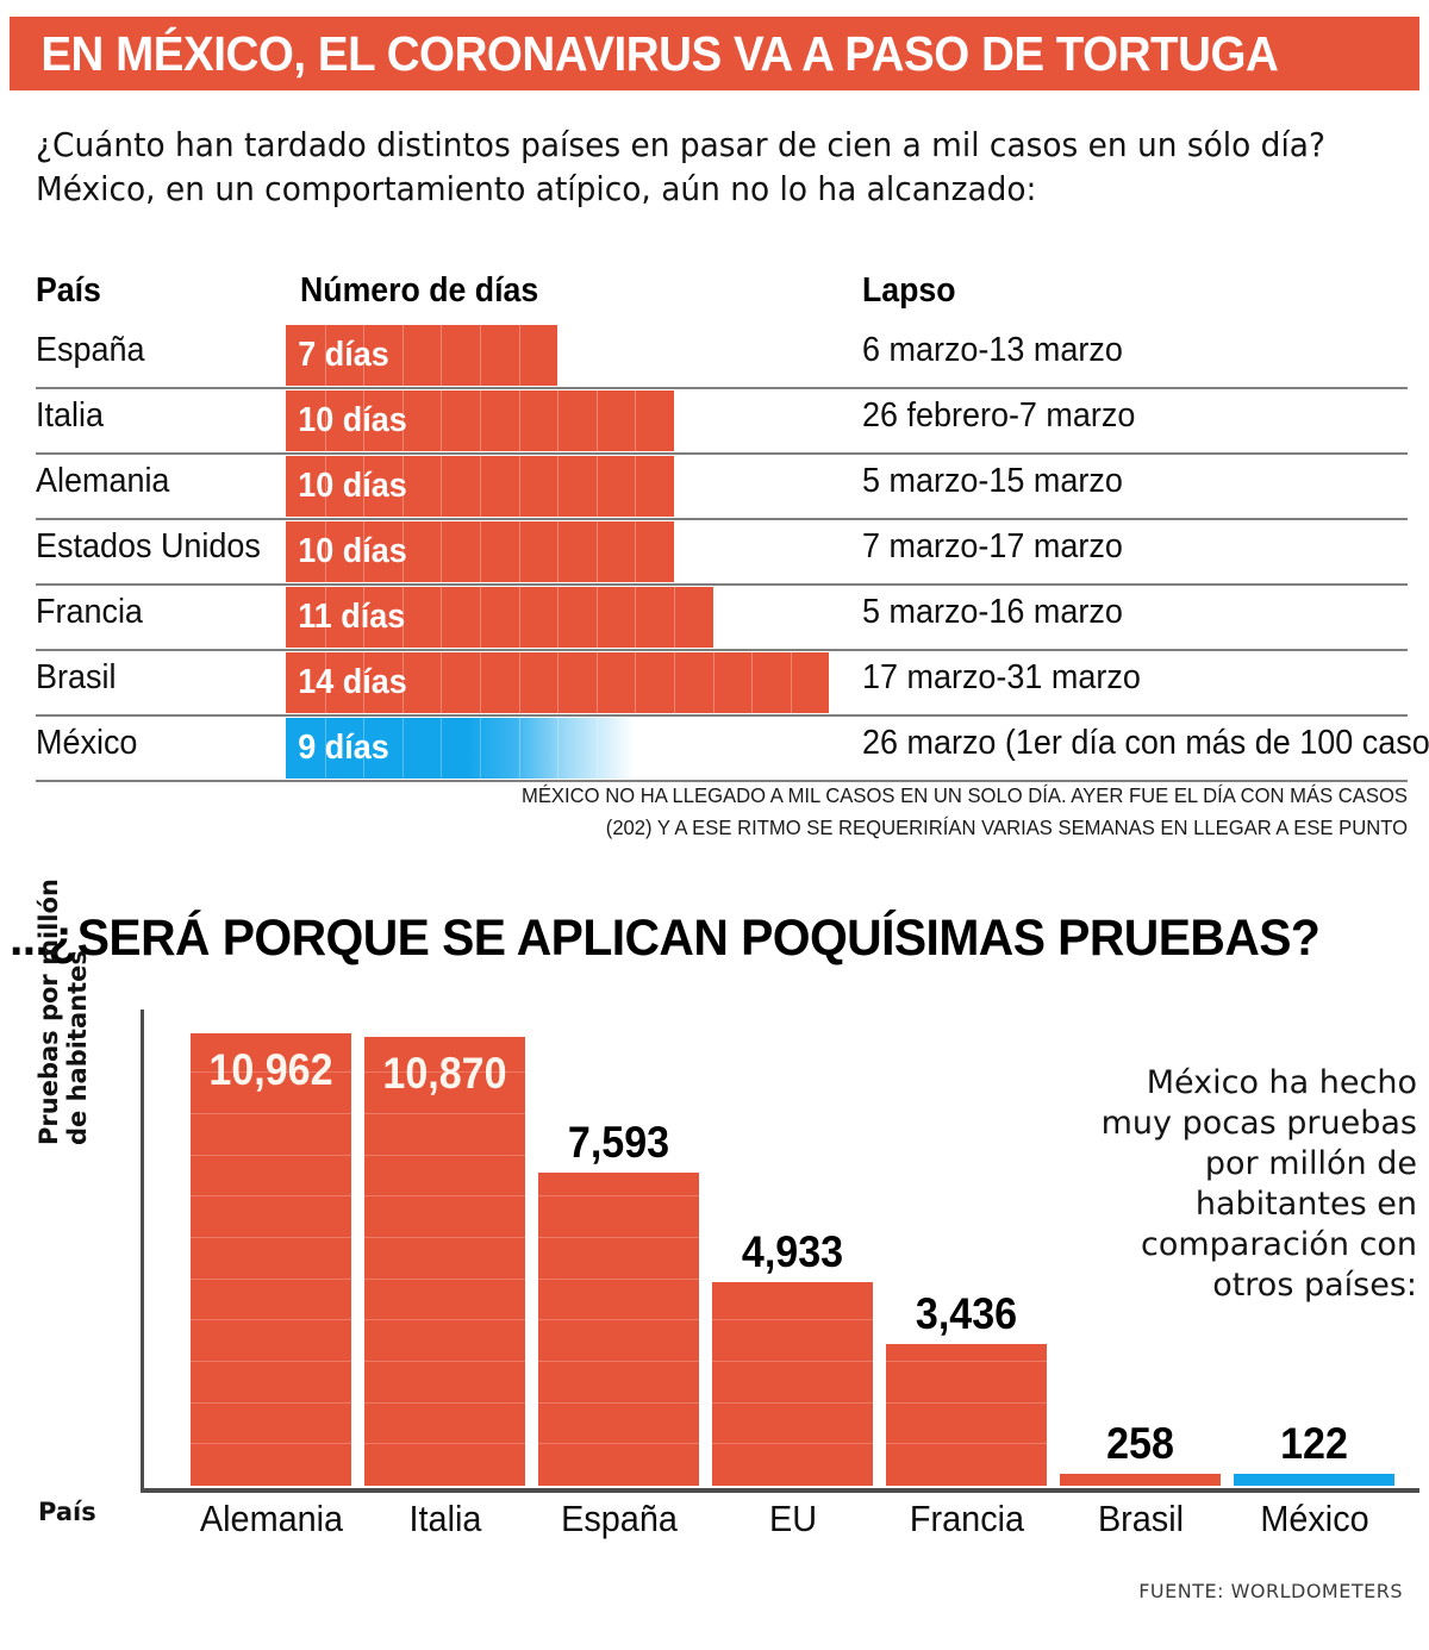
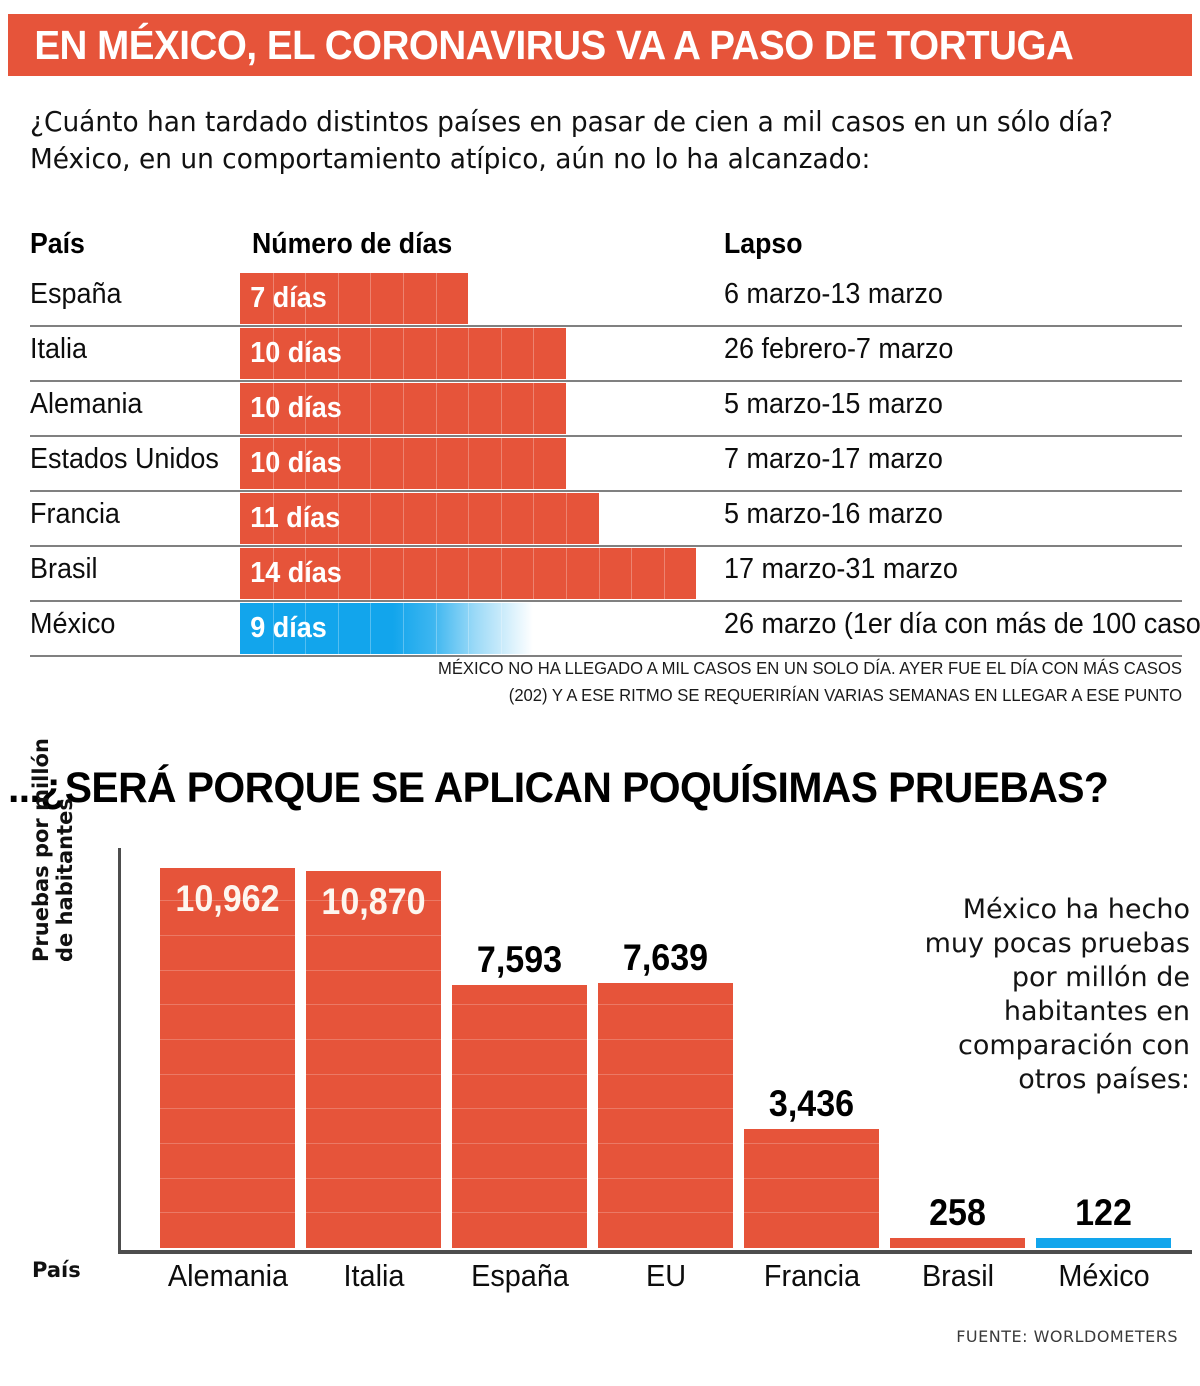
EU: 4,933 -> 7,639
